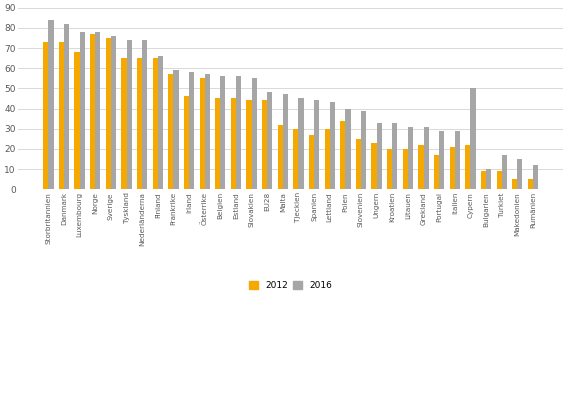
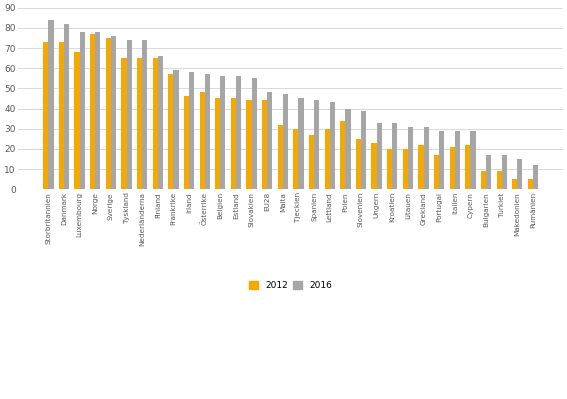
2012/Österrike: 55 -> 48
2016/Cypern: 50 -> 29
2016/Bulgarien: 10 -> 17
